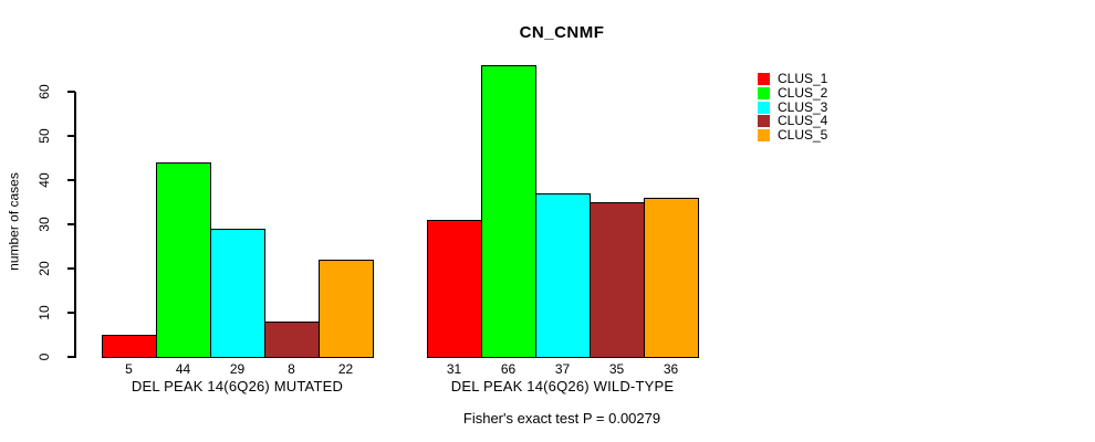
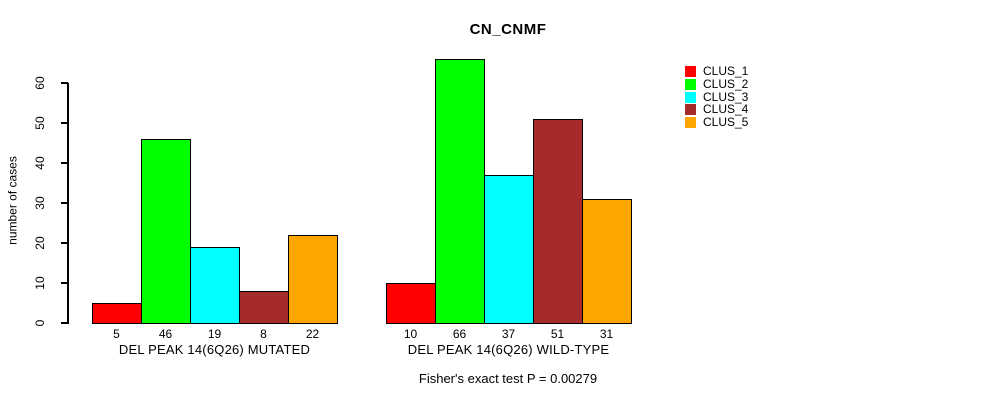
CLUS_2/DEL PEAK 14(6Q26) MUTATED: 44 -> 46
CLUS_3/DEL PEAK 14(6Q26) MUTATED: 29 -> 19
CLUS_1/DEL PEAK 14(6Q26) WILD-TYPE: 31 -> 10
CLUS_4/DEL PEAK 14(6Q26) WILD-TYPE: 35 -> 51
CLUS_5/DEL PEAK 14(6Q26) WILD-TYPE: 36 -> 31
